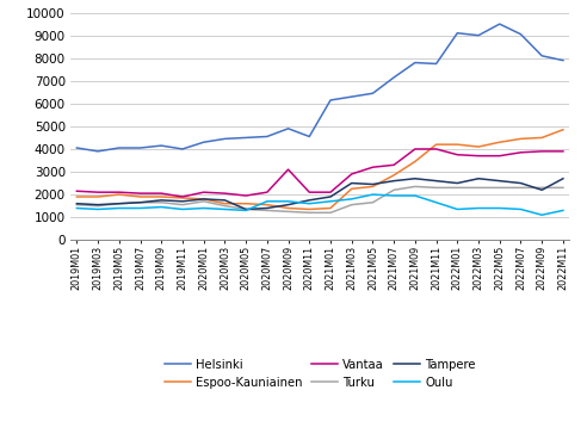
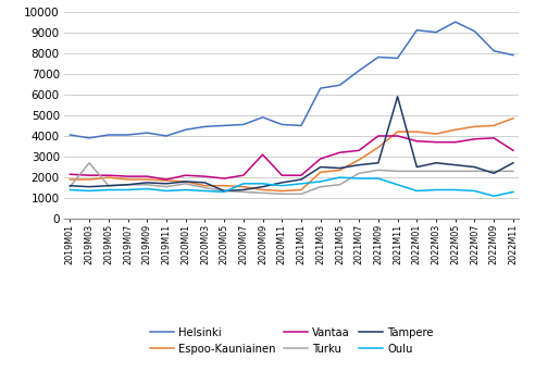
Turku/2019M03: 1500 -> 2700
Helsinki/2021M01: 6200 -> 4500
Tampere/2021M11: 2600 -> 5900
Vantaa/2022M11: 3900 -> 3300
